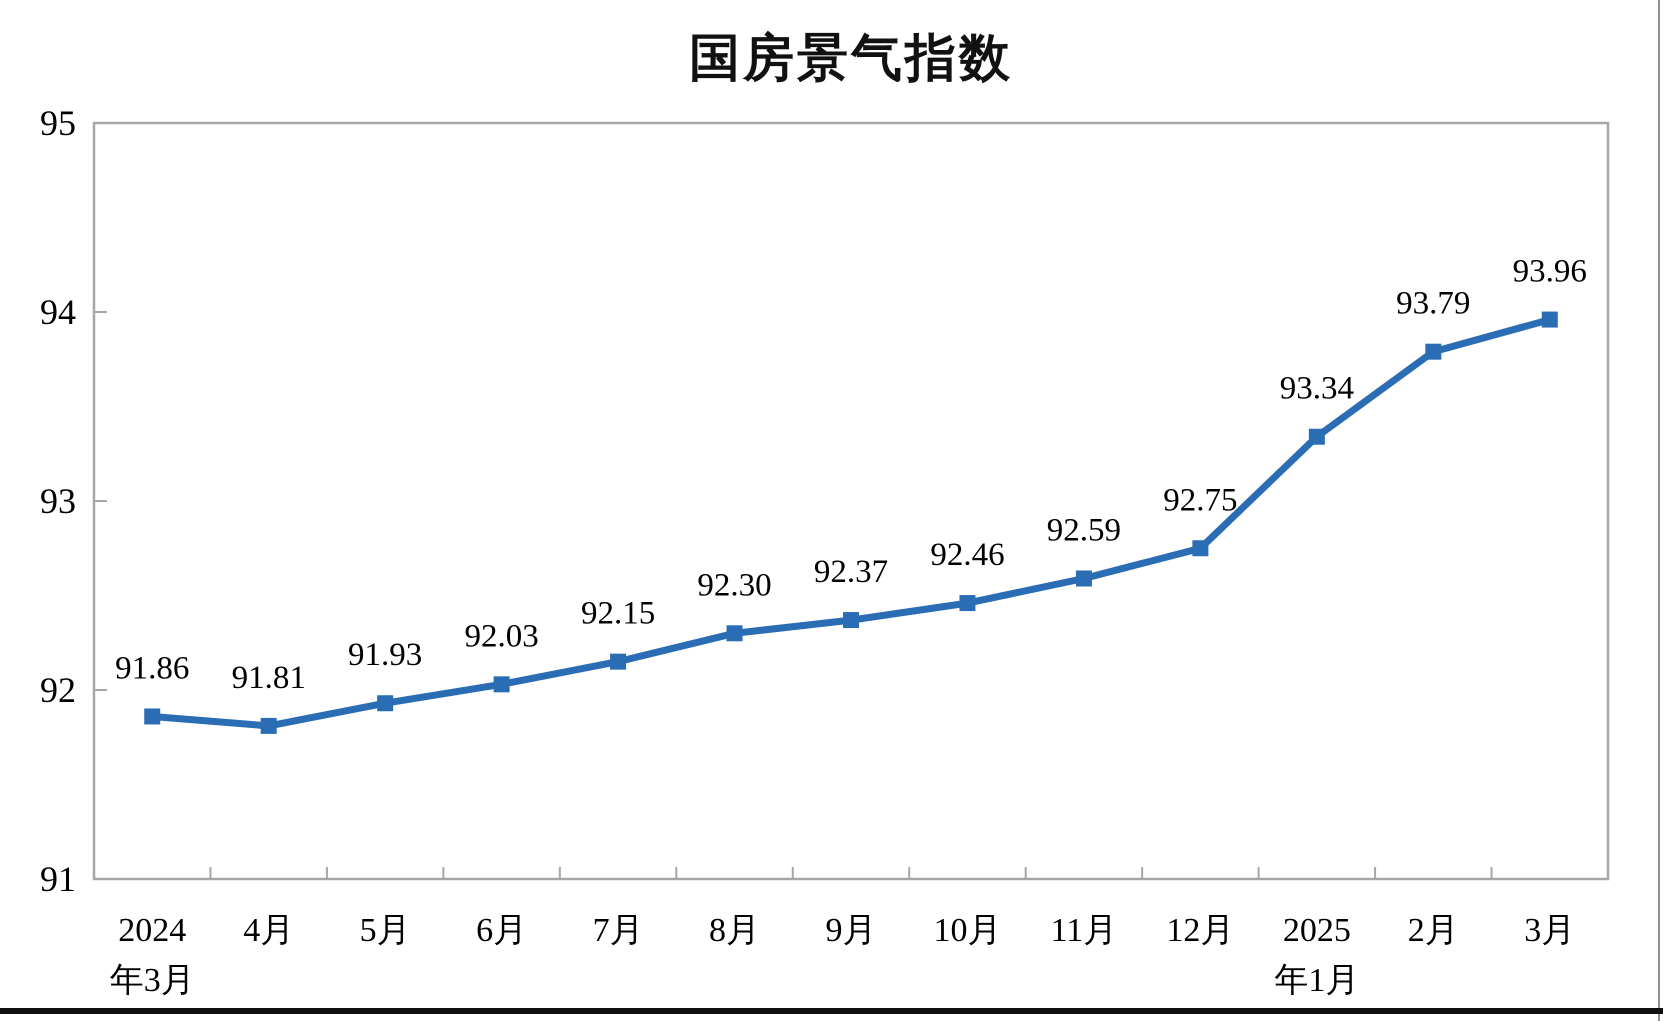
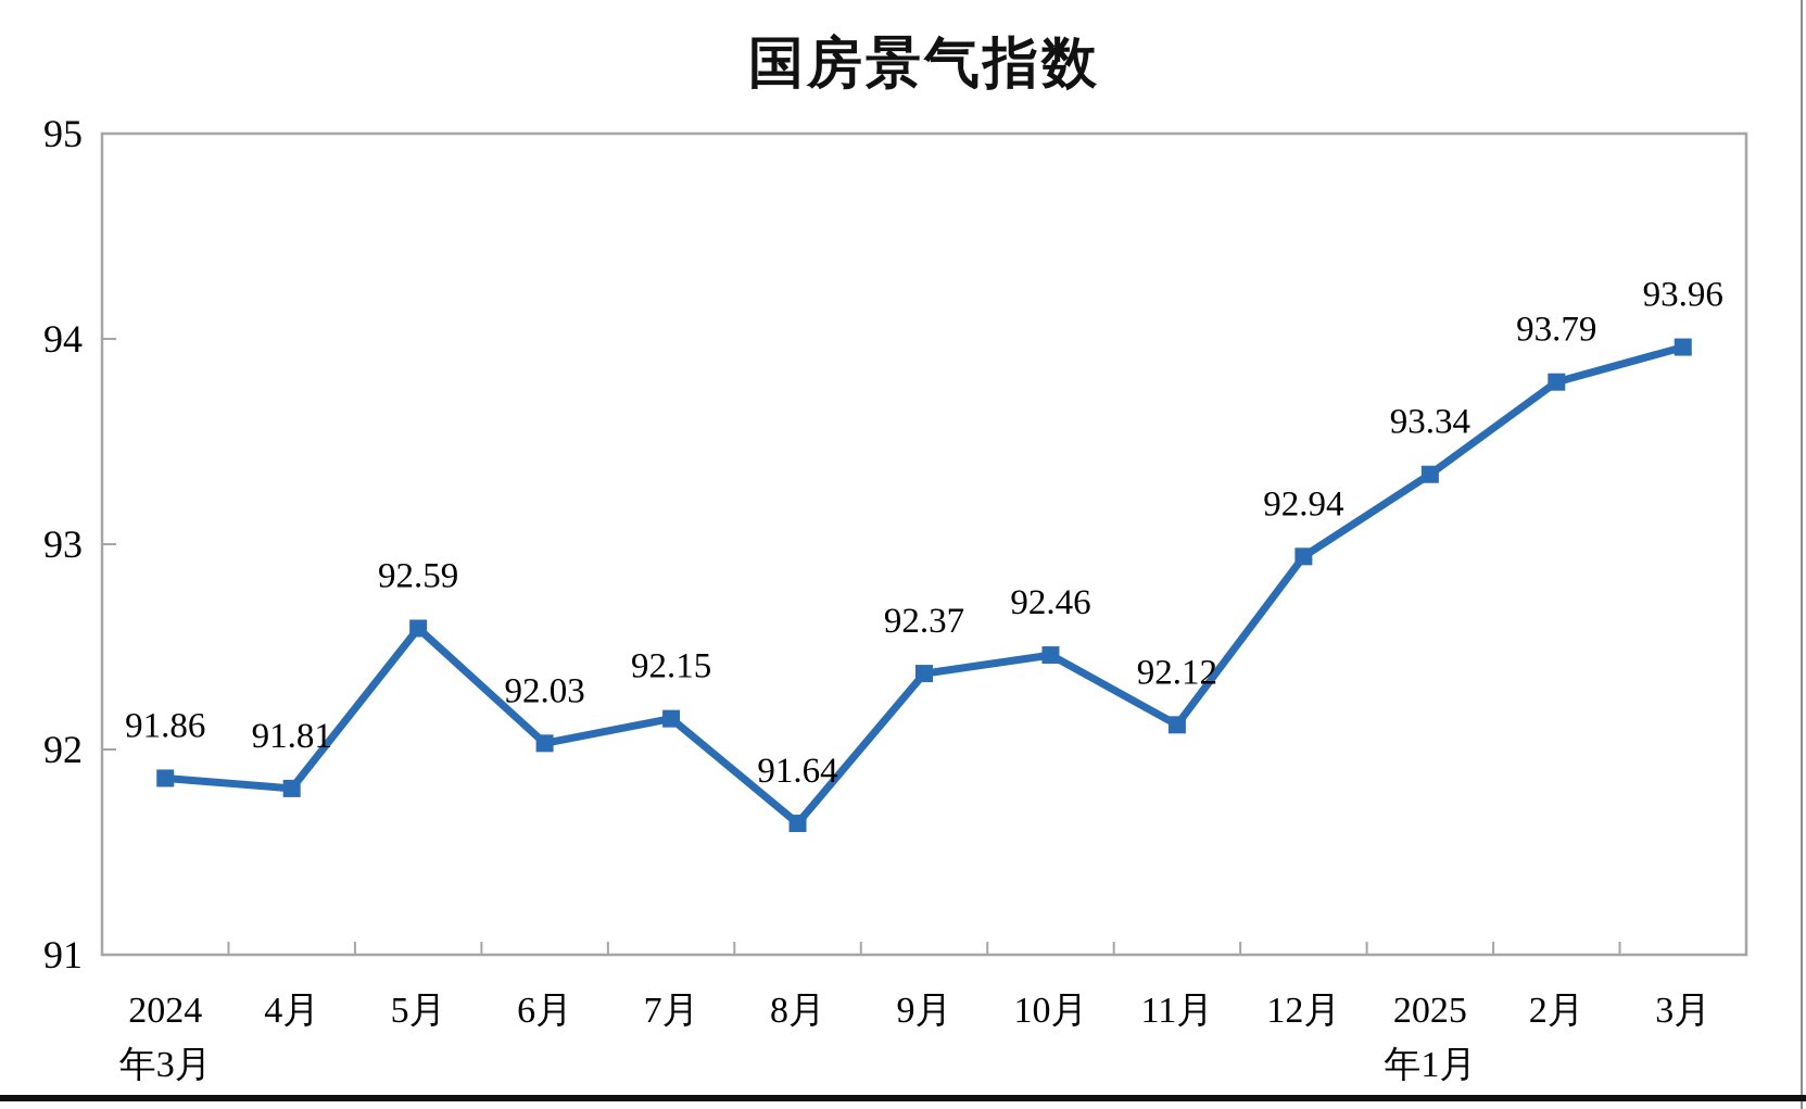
5月: 91.93 -> 92.59
8月: 92.30 -> 91.64
11月: 92.59 -> 92.12
12月: 92.75 -> 92.94
